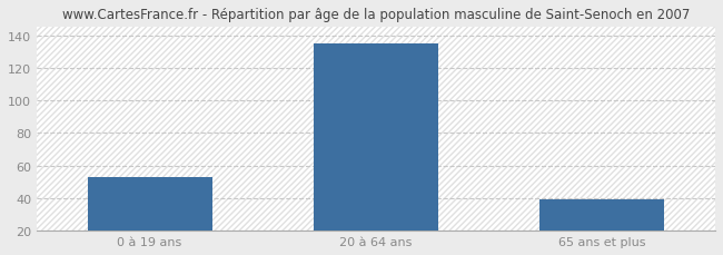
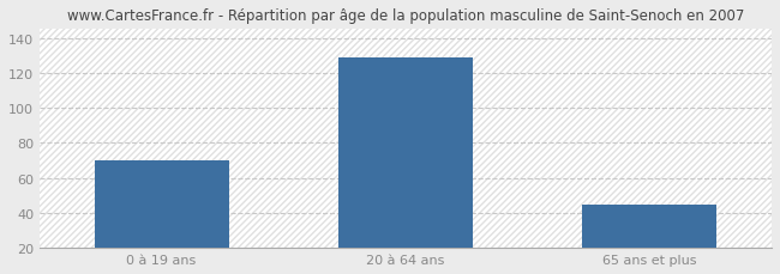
0 à 19 ans: 53 -> 70
20 à 64 ans: 135 -> 129
65 ans et plus: 39 -> 45
